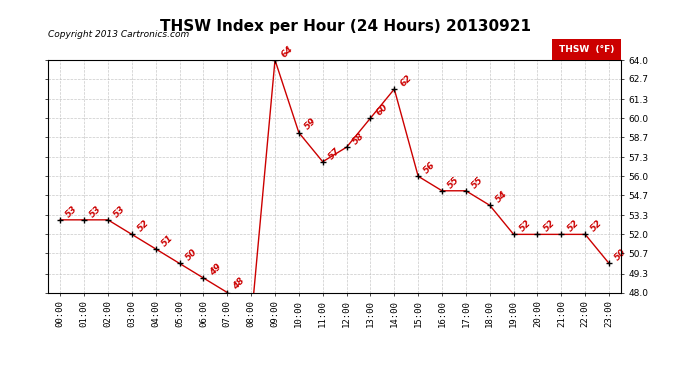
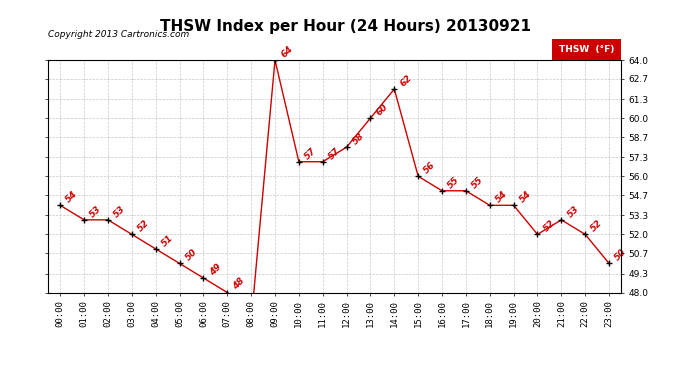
00:00: 53 -> 54
10:00: 59 -> 57
19:00: 52 -> 54
21:00: 52 -> 53
